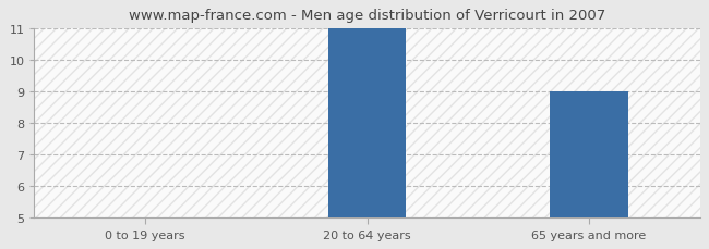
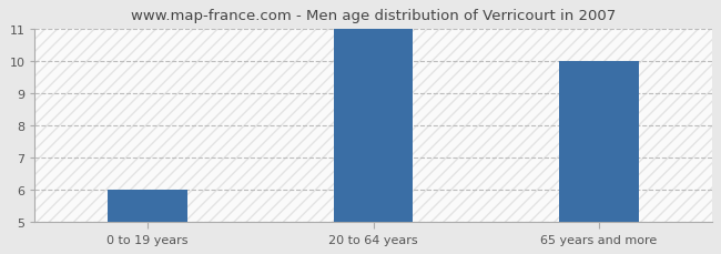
0 to 19 years: 5 -> 6
65 years and more: 9 -> 10
